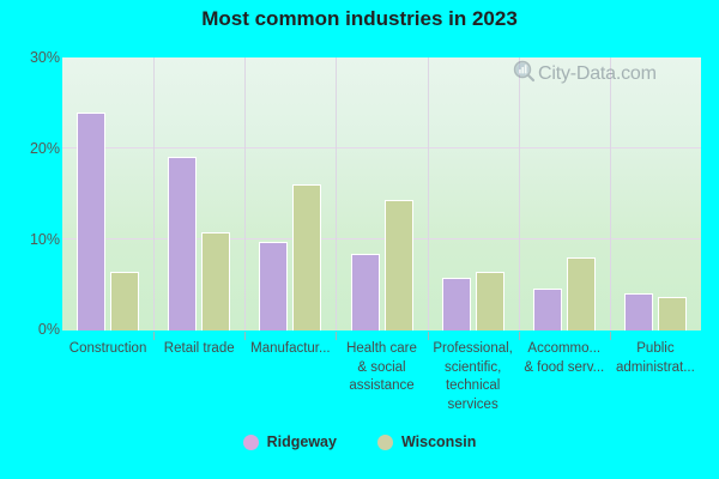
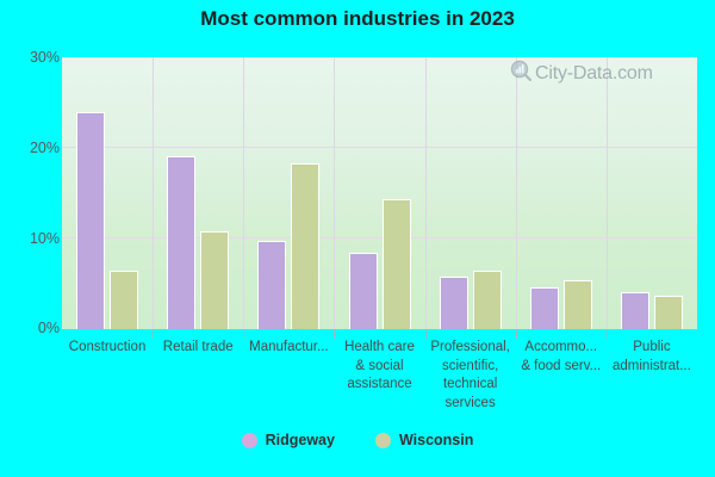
Wisconsin/Manufactur...: 16% -> 18%
Wisconsin/Accommo... & food serv...: 8% -> 5%
